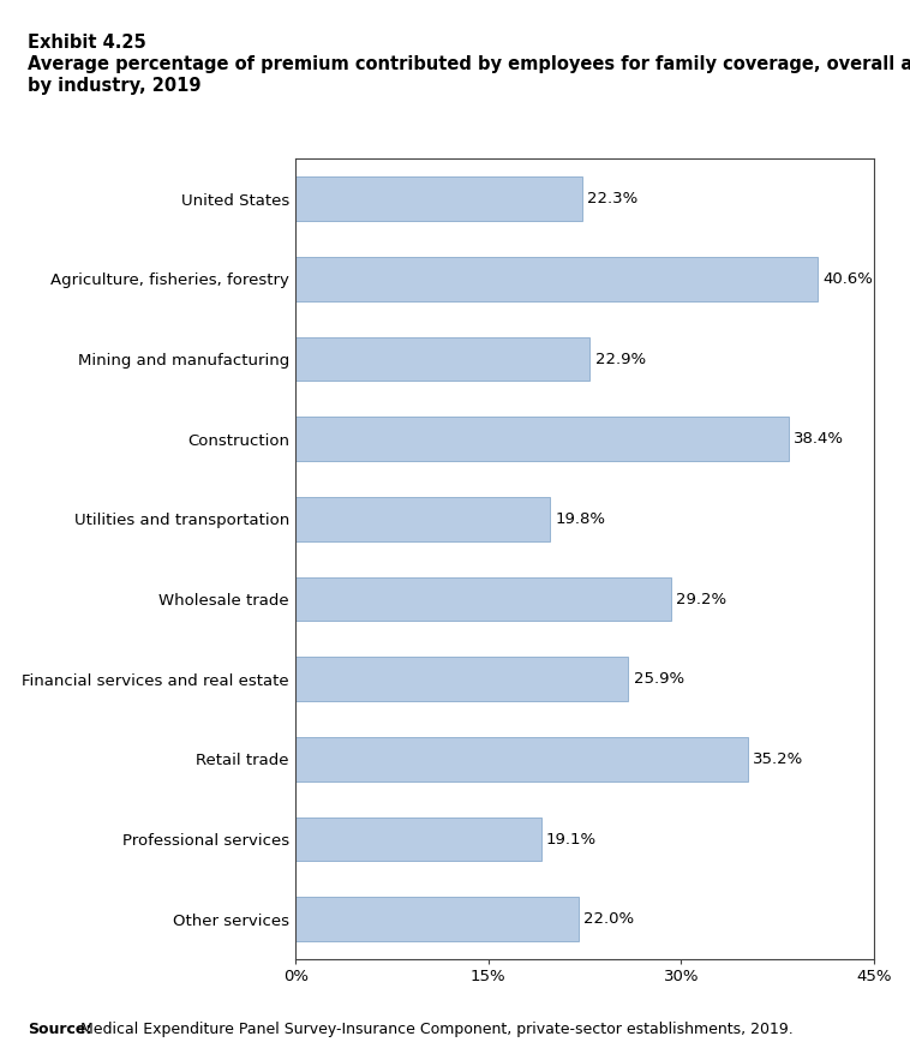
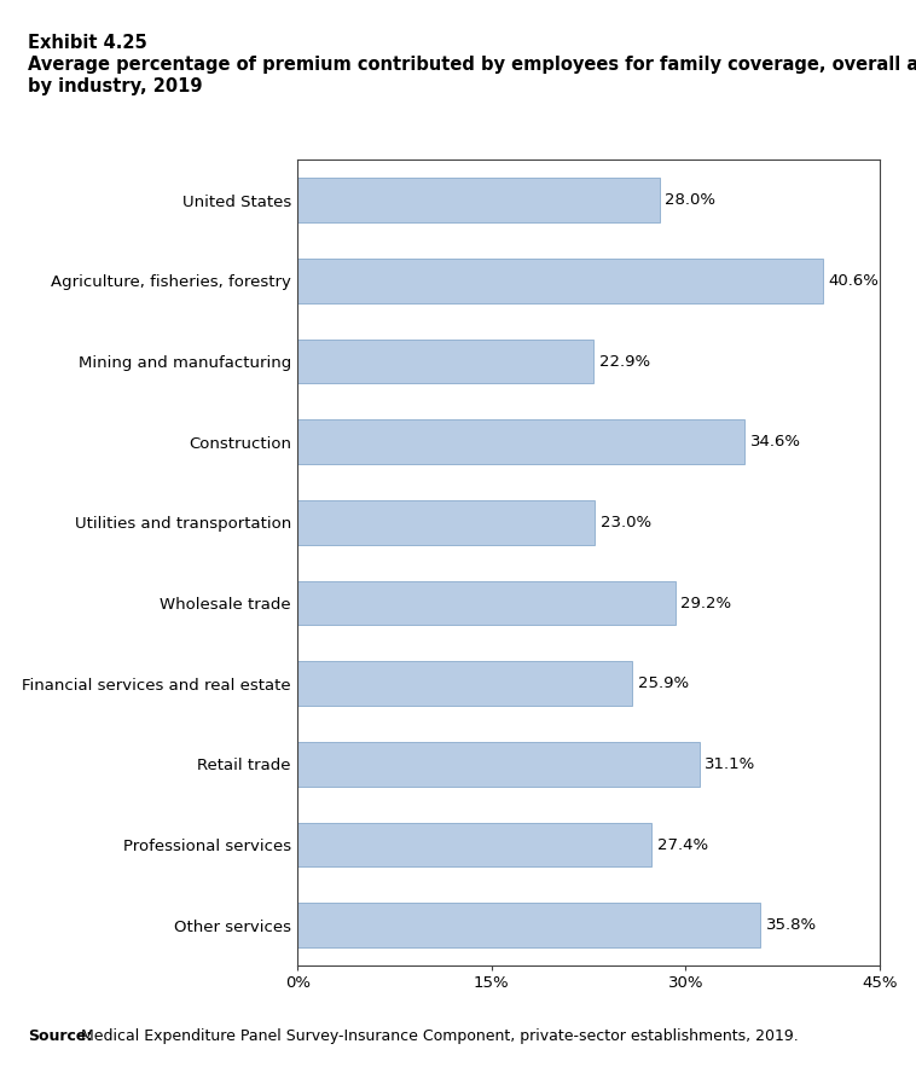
United States: 22.3% -> 28.0%
Construction: 38.4% -> 34.6%
Utilities and transportation: 19.8% -> 23.0%
Retail trade: 35.2% -> 31.1%
Professional services: 19.1% -> 27.4%
Other services: 22.0% -> 35.8%
